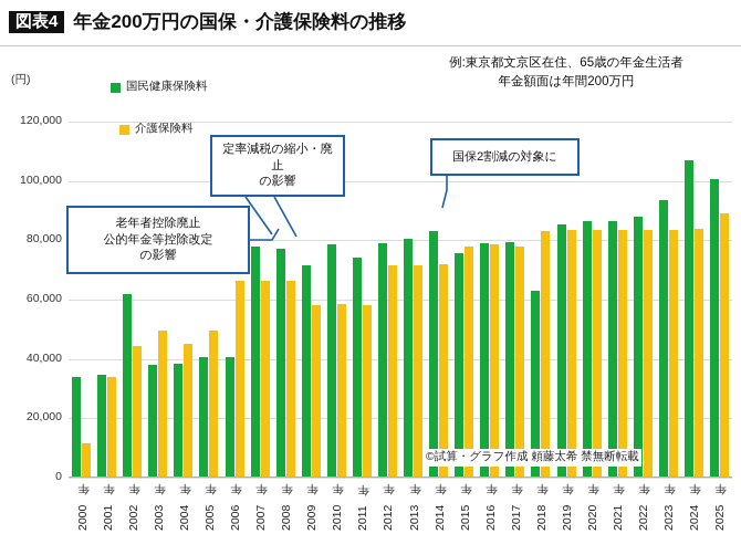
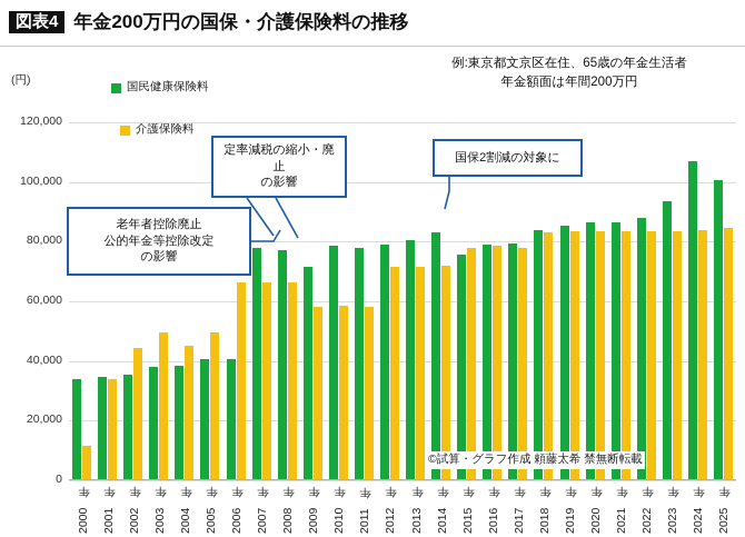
国民健康保険料/2002年: 62000 -> 36000
国民健康保険料/2011年: 74000 -> 78000
国民健康保険料/2018年: 63000 -> 84000
介護保険料/2025年: 89000 -> 84000
